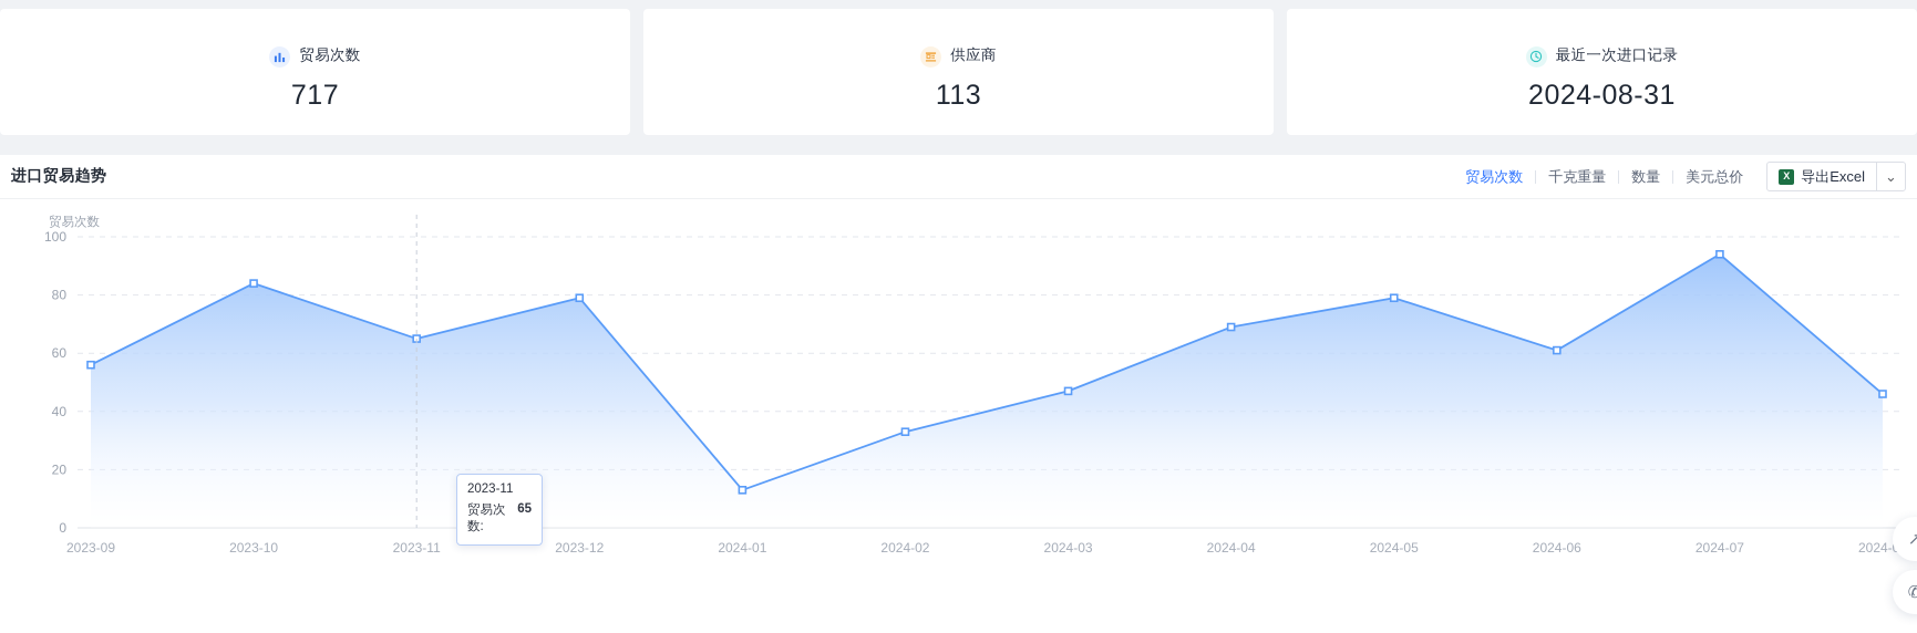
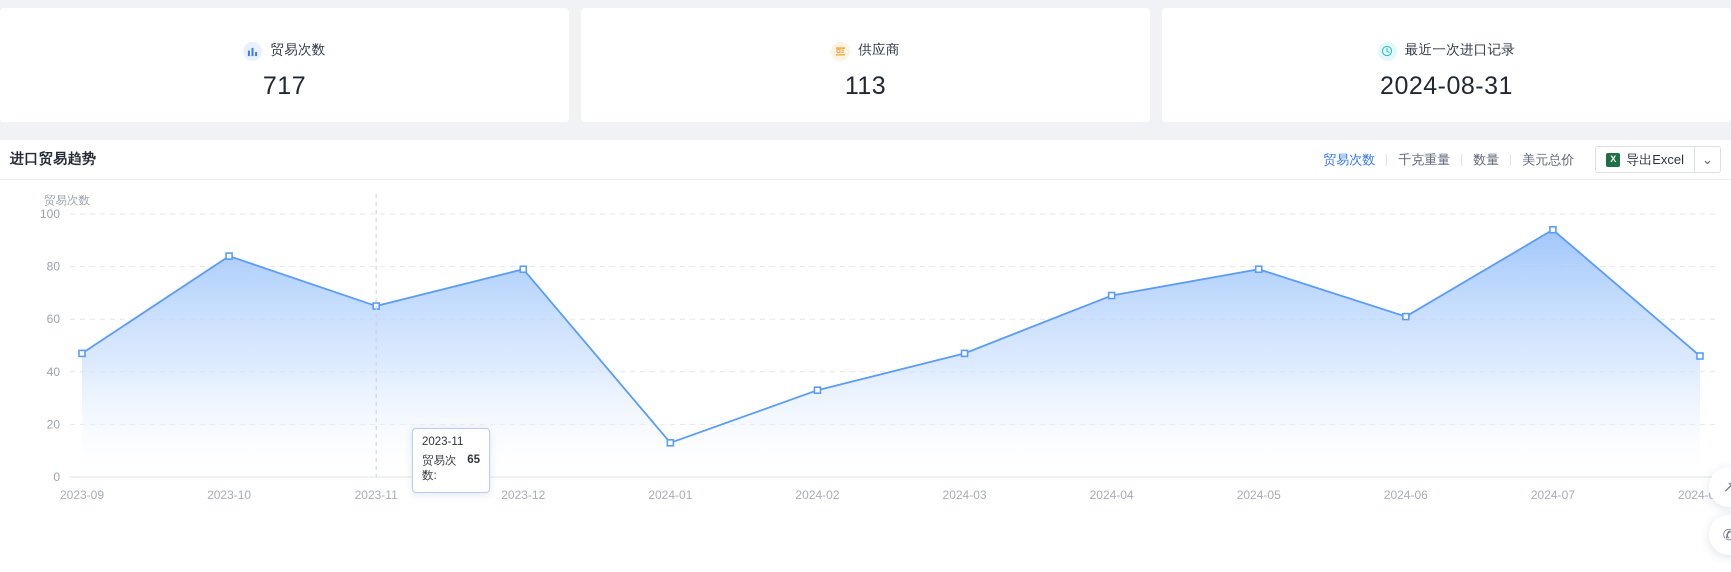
2023-09: 56 -> 47
